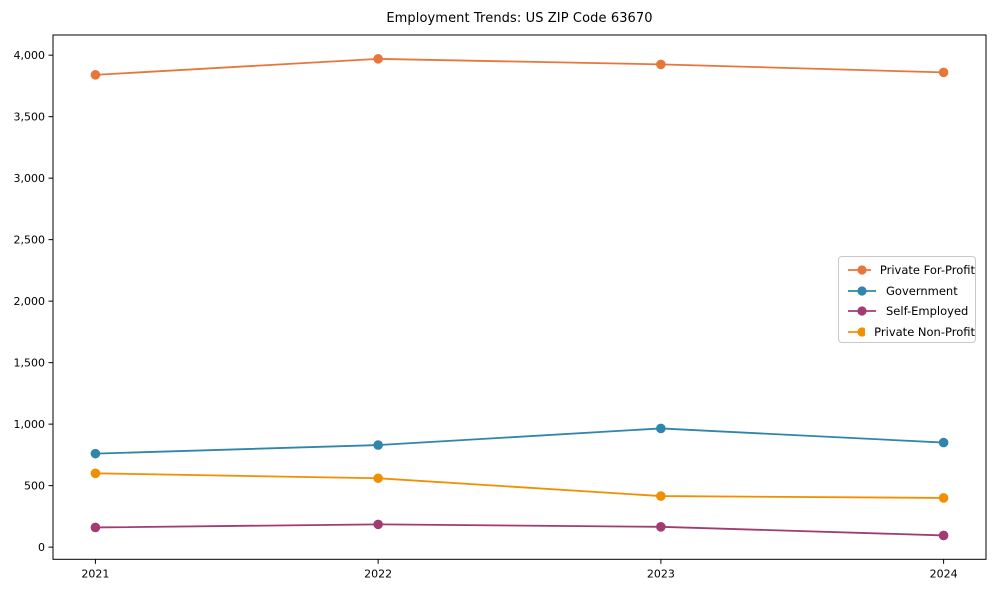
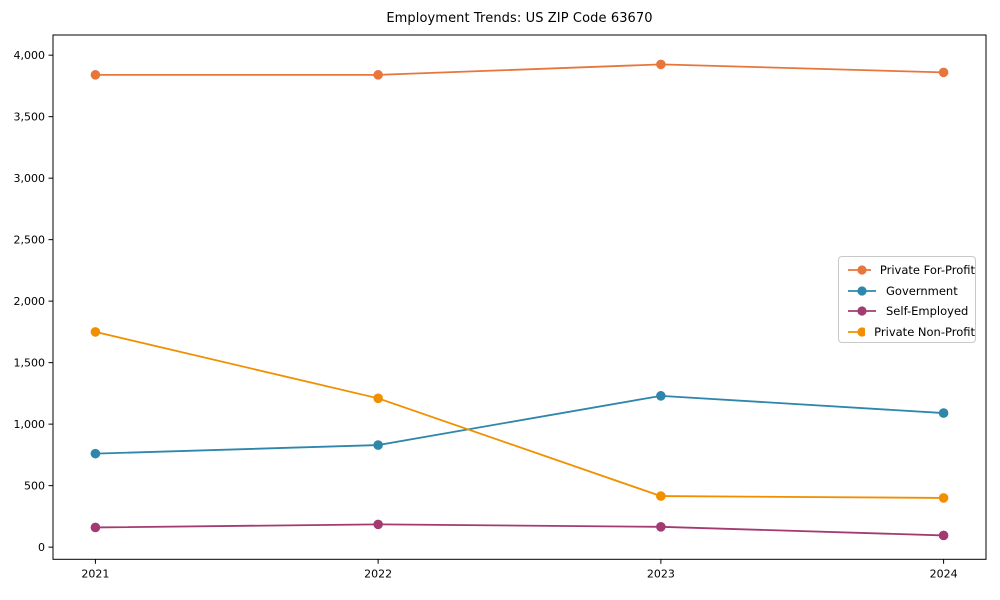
Private Non-Profit/2021: 600 -> 1750
Private For-Profit/2022: 3970 -> 3840
Private Non-Profit/2022: 560 -> 1210
Government/2023: 960 -> 1230
Government/2024: 850 -> 1090
